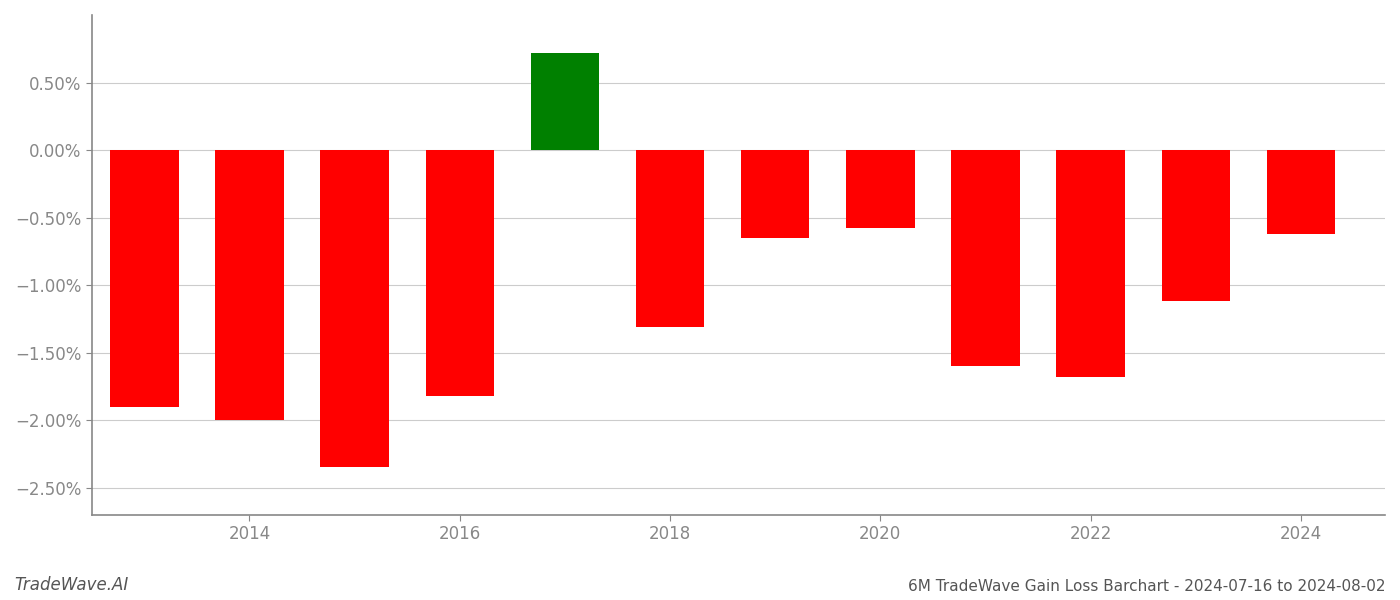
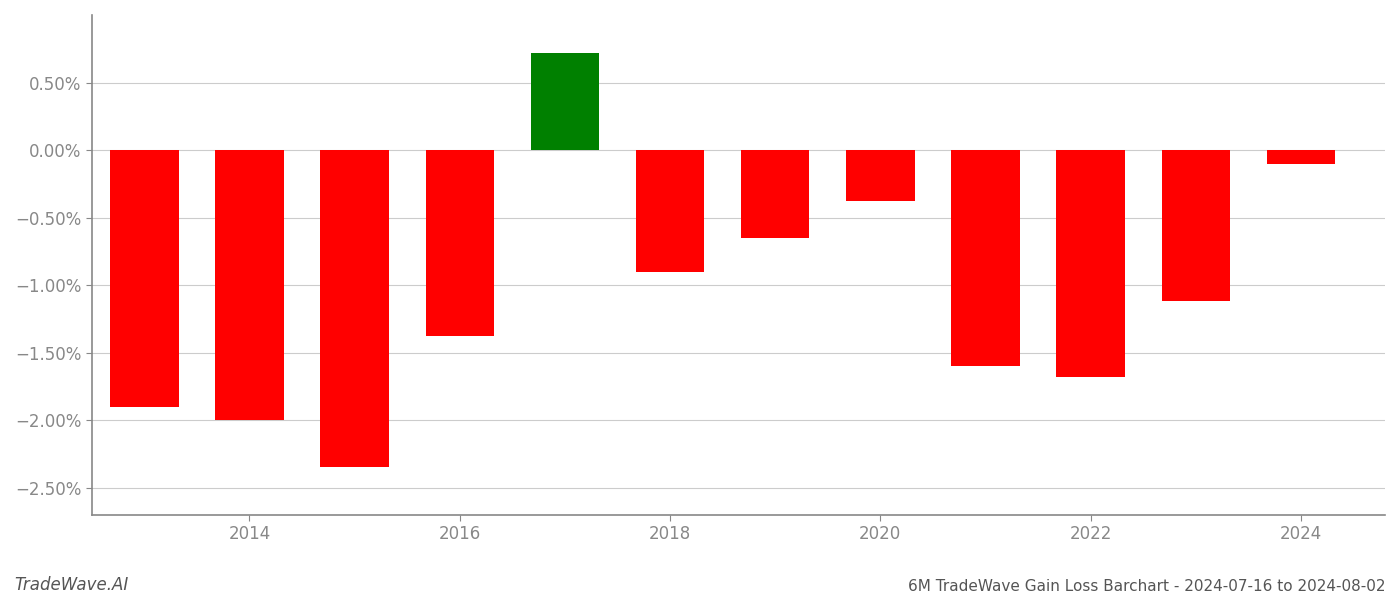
2016: -1.82% -> -1.38%
2018: -1.31% -> -0.90%
2020: -0.58% -> -0.38%
2024: -0.62% -> -0.10%
